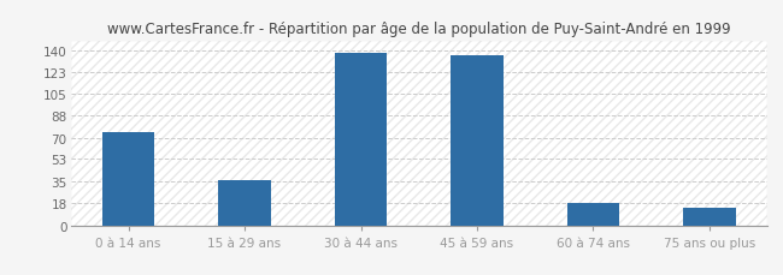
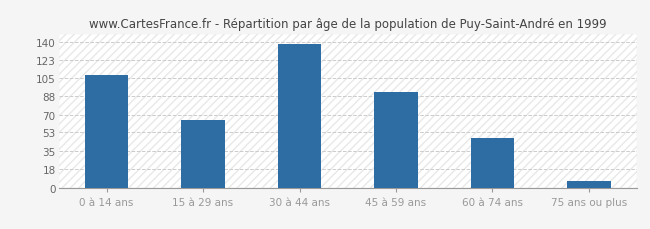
0 à 14 ans: 75 -> 108
15 à 29 ans: 36 -> 65
45 à 59 ans: 136 -> 92
60 à 74 ans: 18 -> 48
75 ans ou plus: 14 -> 6
